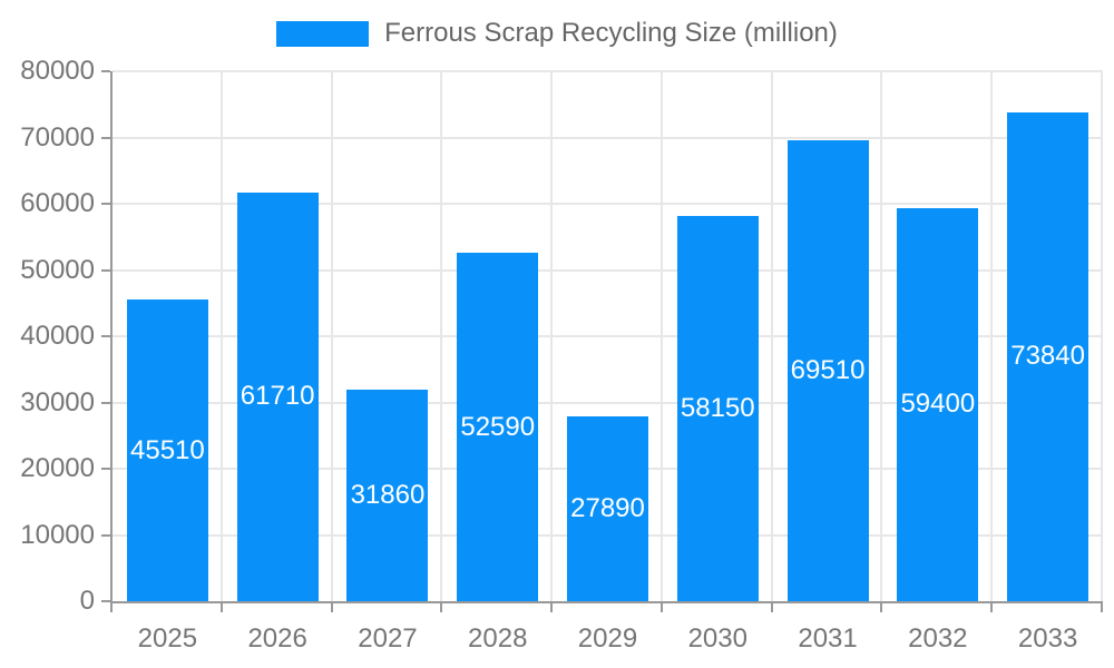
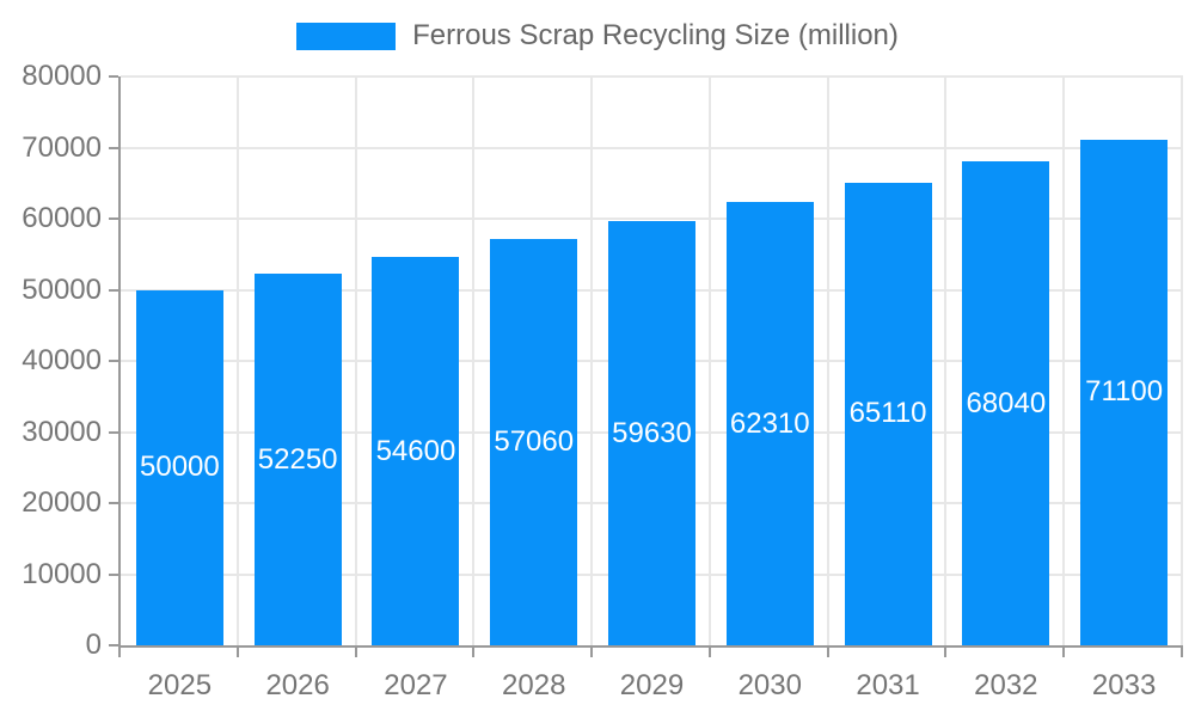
2025: 45510 -> 50000
2026: 61710 -> 52250
2027: 31860 -> 54600
2028: 52590 -> 57060
2029: 27890 -> 59630
2030: 58150 -> 62310
2031: 69510 -> 65110
2032: 59400 -> 68040
2033: 73840 -> 71100
